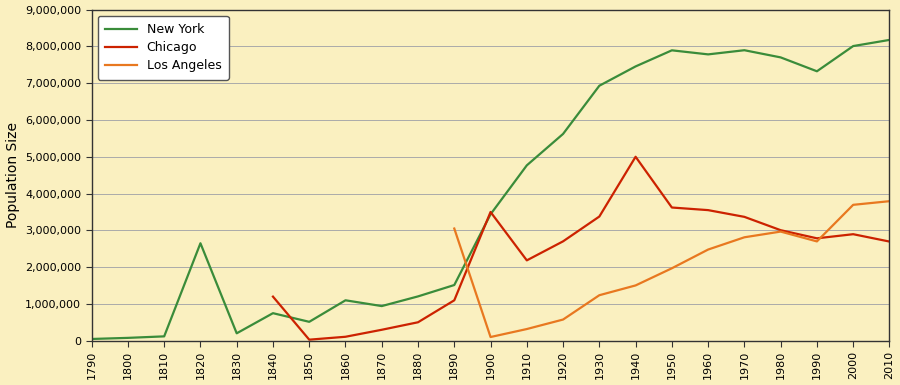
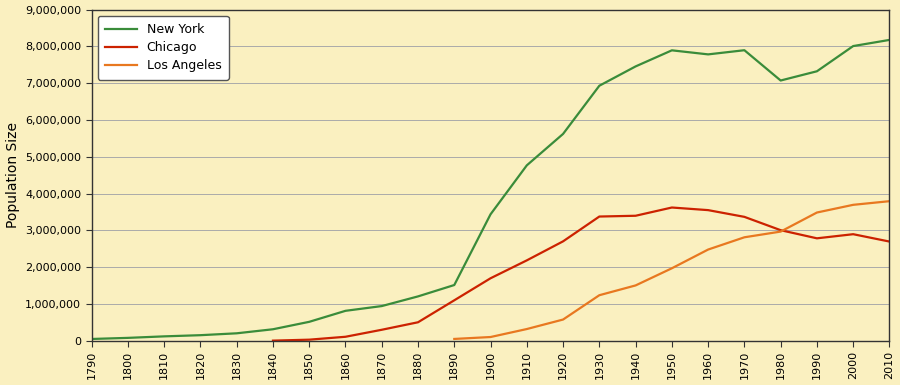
New York/1820: 2,650,000 -> 150,000
New York/1840: 750,000 -> 310,000
Chicago/1840: 1,200,000 -> 0
New York/1860: 1,100,000 -> 810,000
Los Angeles/1890: 3,050,000 -> 50,000
Chicago/1900: 3,500,000 -> 1,700,000
Chicago/1940: 5,000,000 -> 3,400,000
New York/1980: 7,700,000 -> 7,070,000
Los Angeles/1990: 2,700,000 -> 3,480,000
